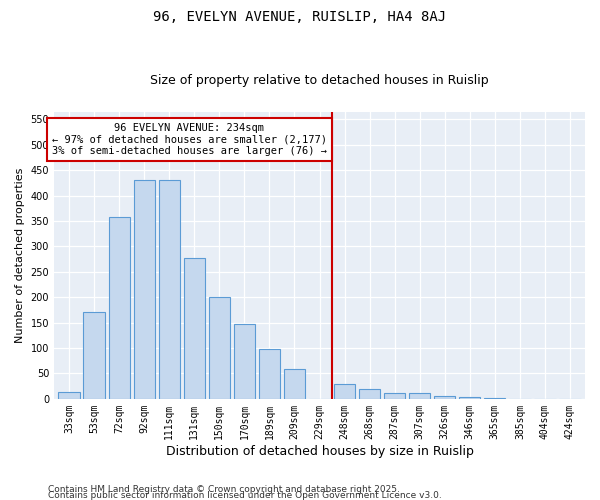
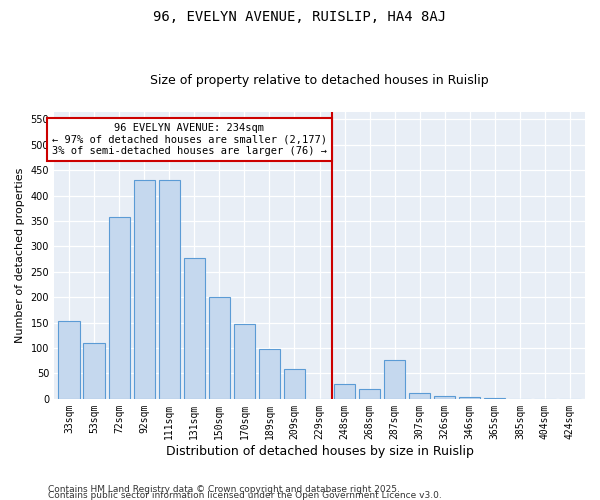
33sqm: 13 -> 154
53sqm: 170 -> 110
287sqm: 12 -> 76
